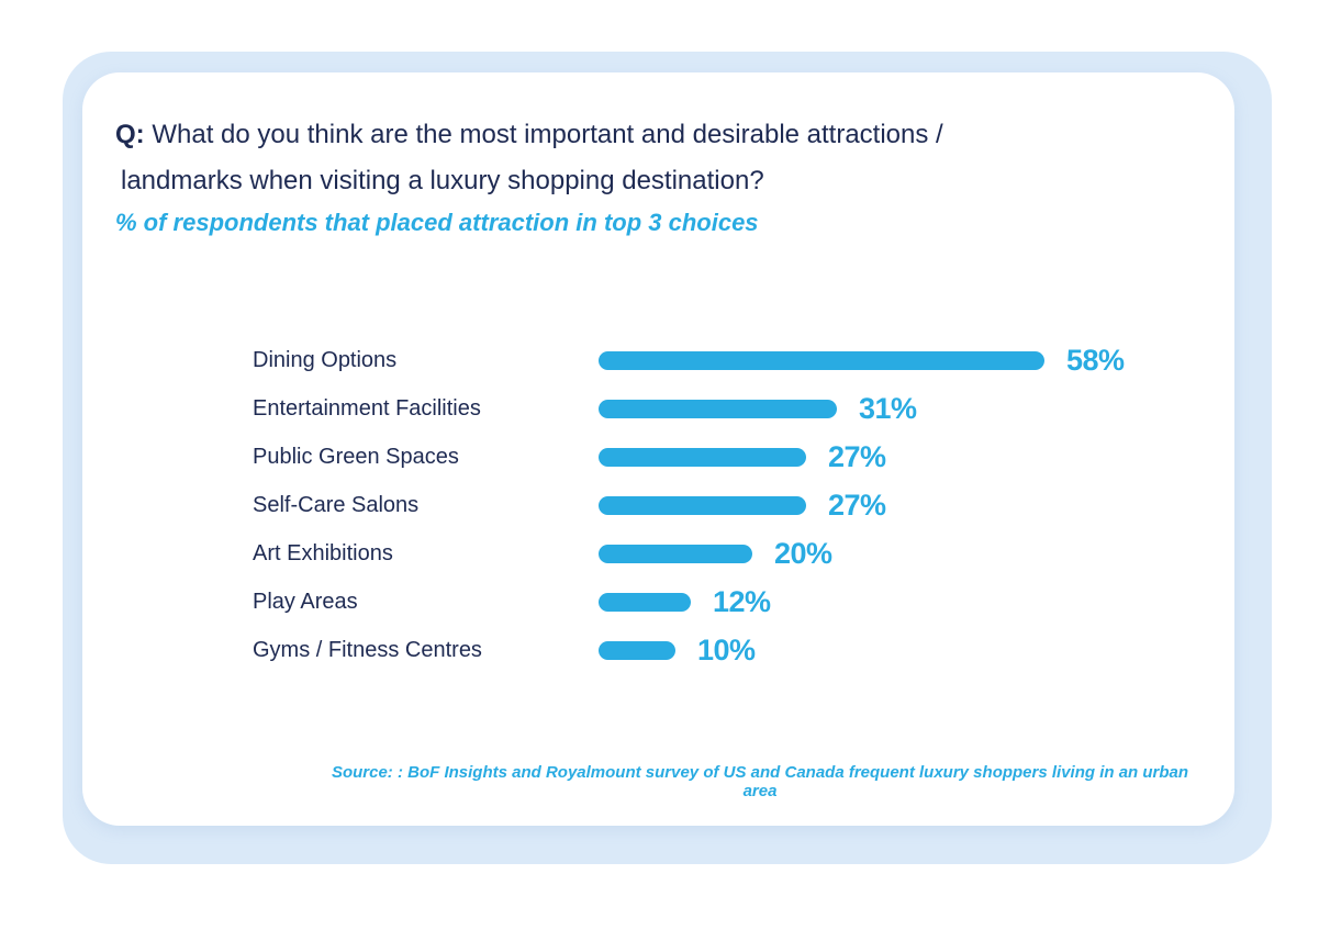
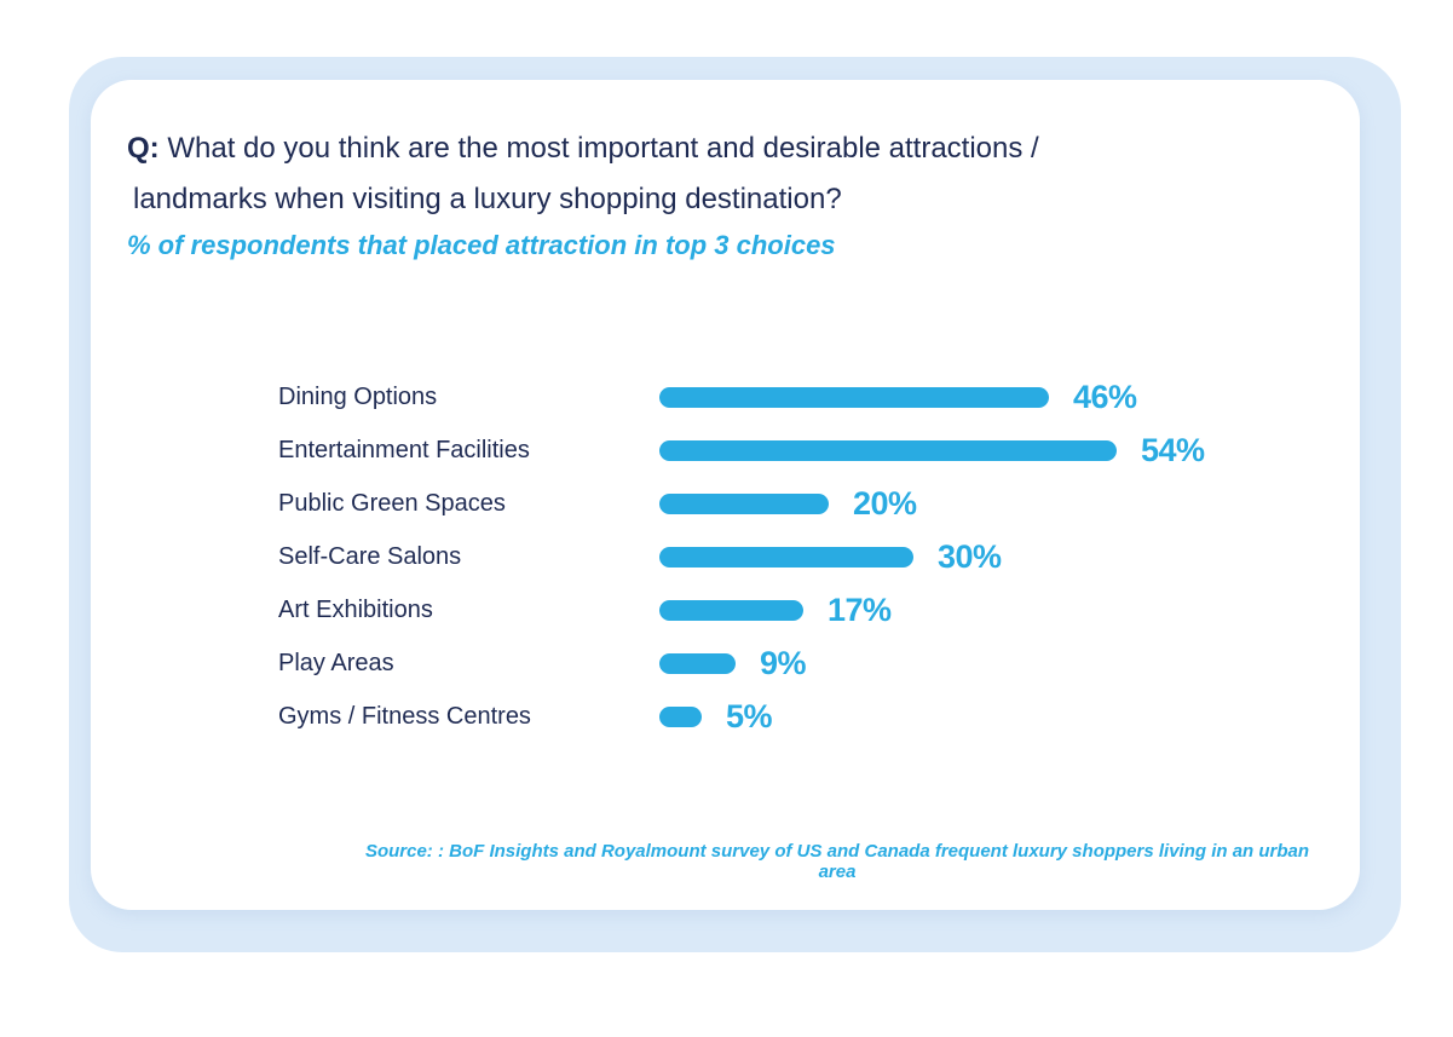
Dining Options: 58% -> 46%
Entertainment Facilities: 31% -> 54%
Public Green Spaces: 27% -> 20%
Self-Care Salons: 27% -> 30%
Art Exhibitions: 20% -> 17%
Play Areas: 12% -> 9%
Gyms / Fitness Centres: 10% -> 5%
